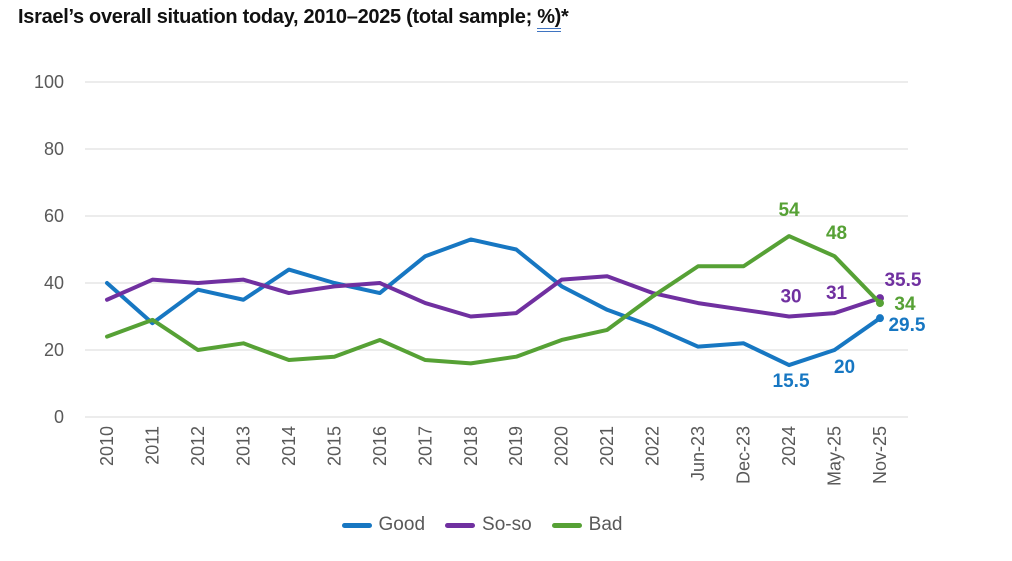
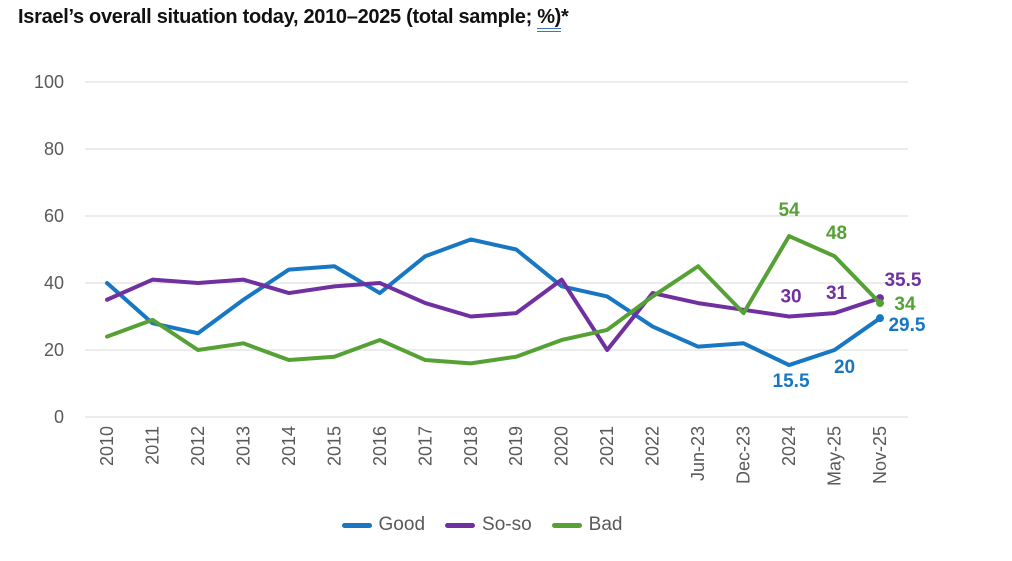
Good/2012: 38 -> 25
Good/2015: 40 -> 45
Good/2021: 32 -> 36
So-so/2021: 42 -> 20
Bad/Dec-23: 45 -> 31
